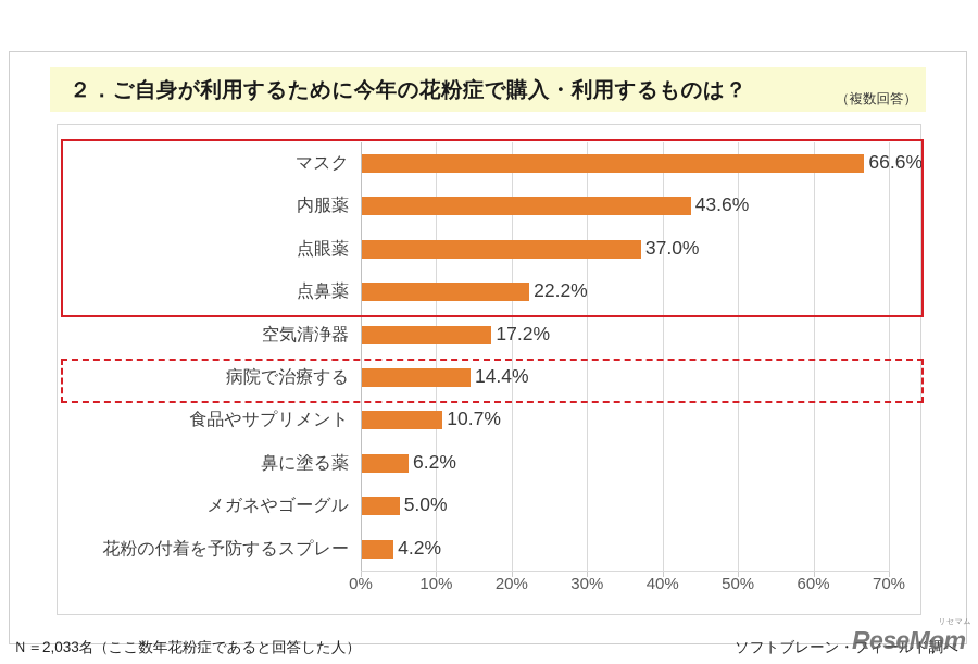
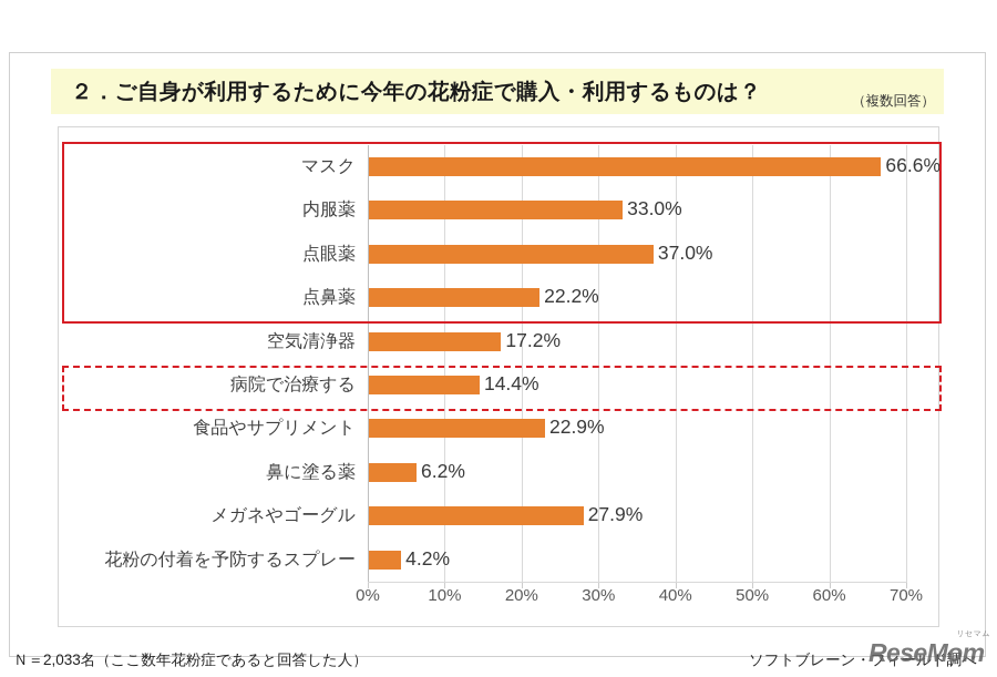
内服薬: 43.6% -> 33.0%
食品やサプリメント: 10.7% -> 22.9%
メガネやゴーグル: 5.0% -> 27.9%
